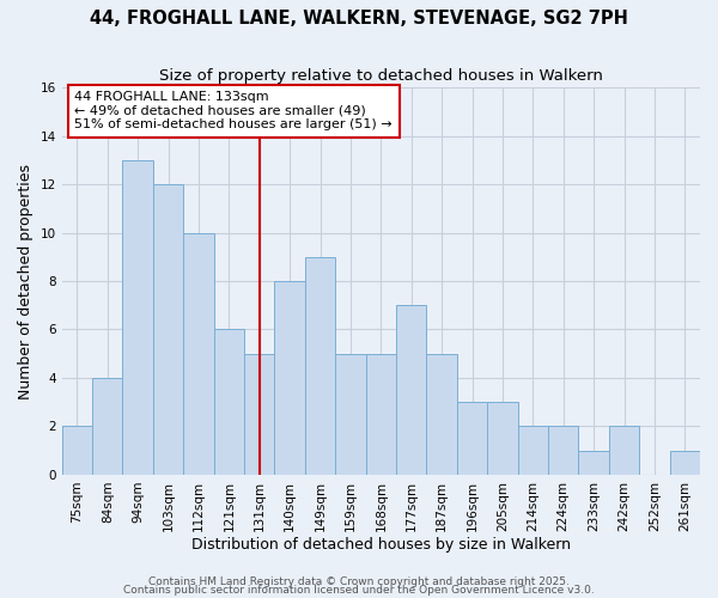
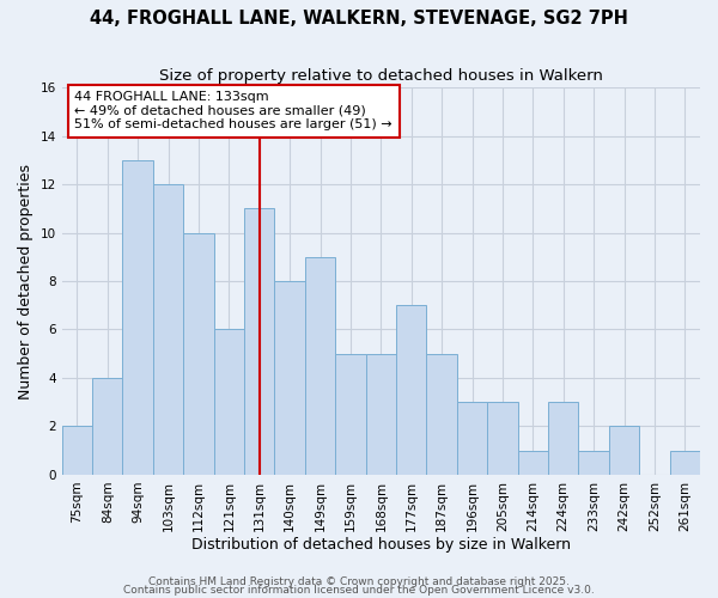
131sqm: 5 -> 11
214sqm: 2 -> 1
224sqm: 2 -> 3
